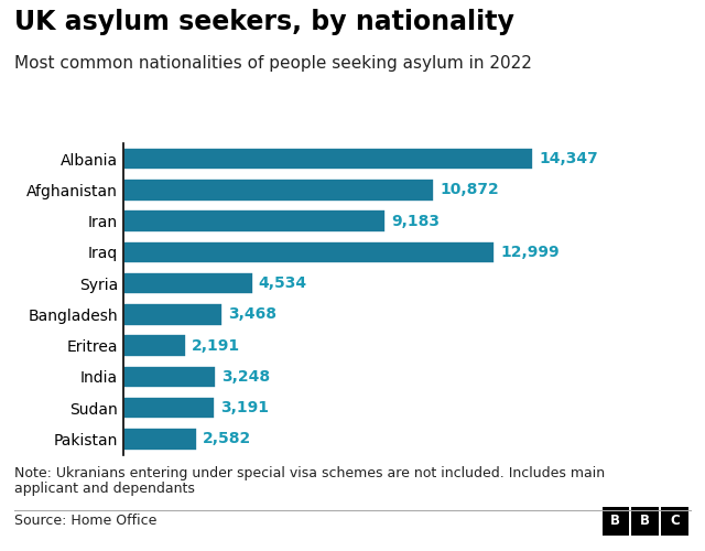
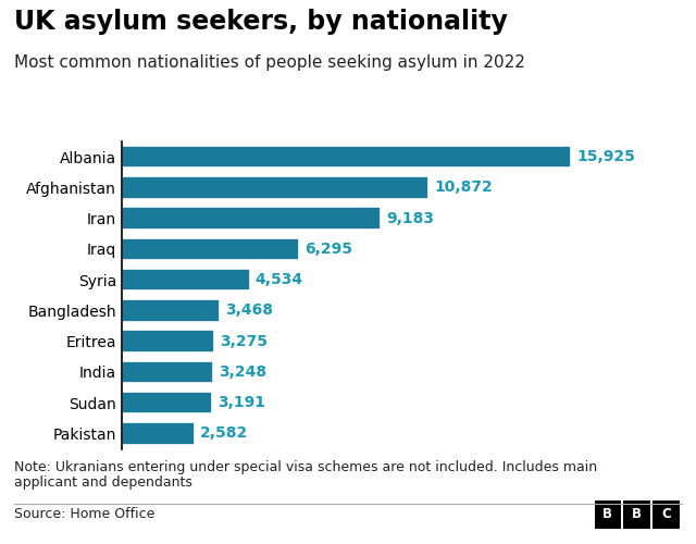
Albania: 14,347 -> 15,925
Iraq: 12,999 -> 6,295
Eritrea: 2,191 -> 3,275
